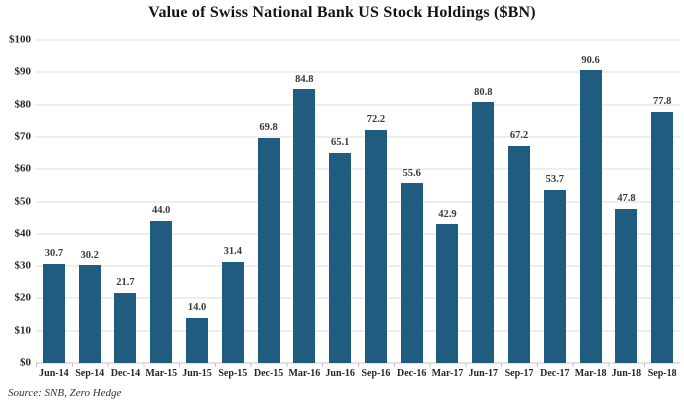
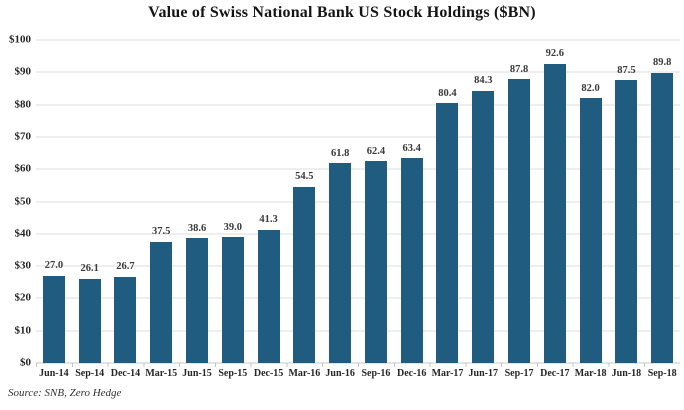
Jun-14: 30.7 -> 27.0
Sep-14: 30.2 -> 26.1
Dec-14: 21.7 -> 26.7
Mar-15: 44.0 -> 37.5
Jun-15: 14.0 -> 38.6
Sep-15: 31.4 -> 39.0
Dec-15: 69.8 -> 41.3
Mar-16: 84.8 -> 54.5
Jun-16: 65.1 -> 61.8
Sep-16: 72.2 -> 62.4
Dec-16: 55.6 -> 63.4
Mar-17: 42.9 -> 80.4
Jun-17: 80.8 -> 84.3
Sep-17: 67.2 -> 87.8
Dec-17: 53.7 -> 92.6
Mar-18: 90.6 -> 82.0
Jun-18: 47.8 -> 87.5
Sep-18: 77.8 -> 89.8
